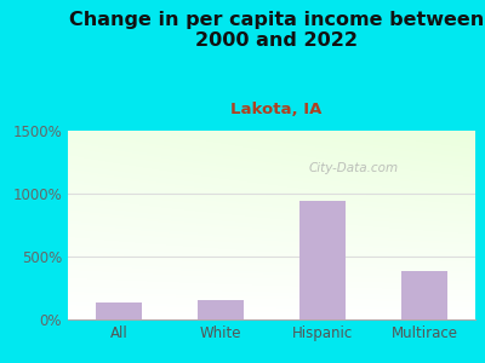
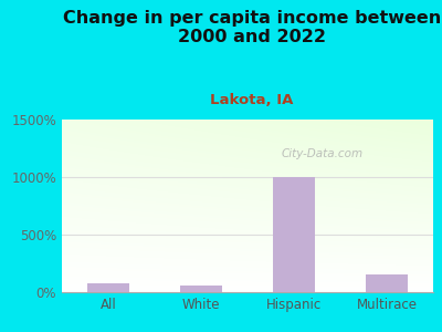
All: 130% -> 80%
White: 150% -> 60%
Hispanic: 940% -> 1000%
Multirace: 380% -> 160%
